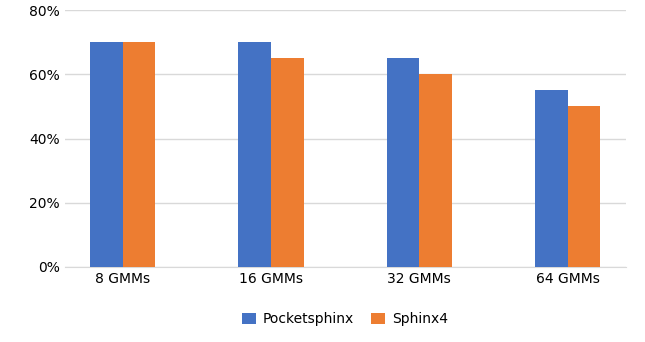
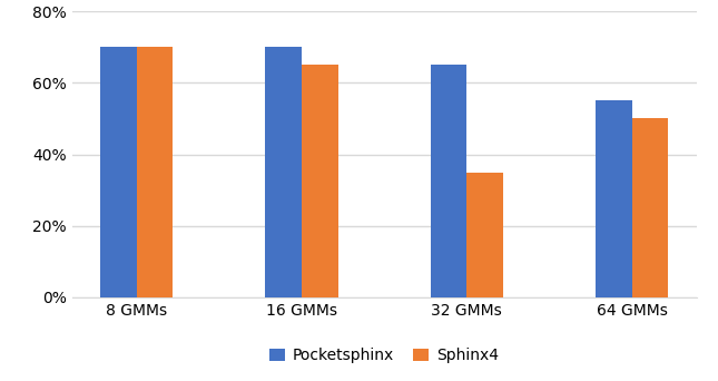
Sphinx4/32 GMMs: 60% -> 35%
